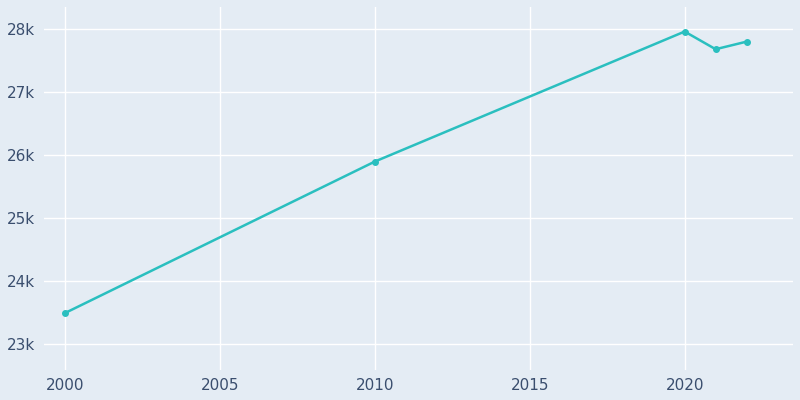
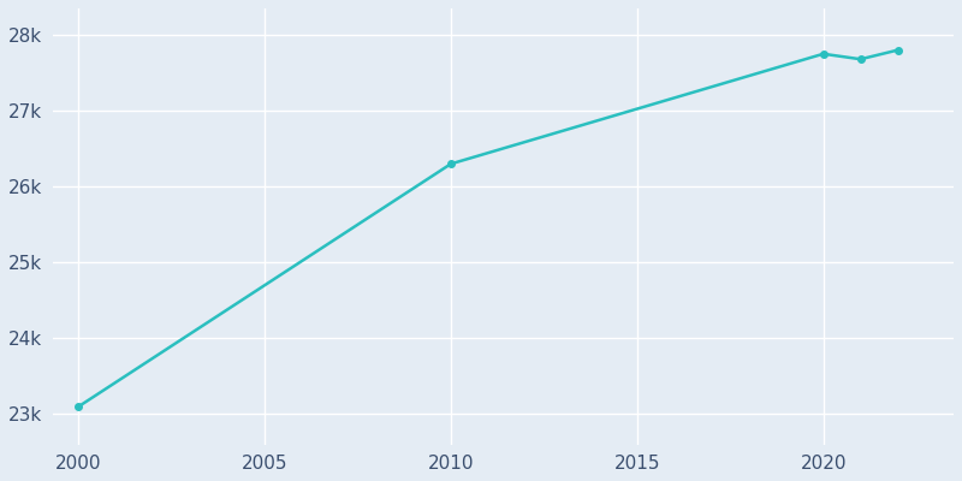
2000: 23.50k -> 23.10k
2010: 25.90k -> 26.30k
2020: 27.96k -> 27.75k
